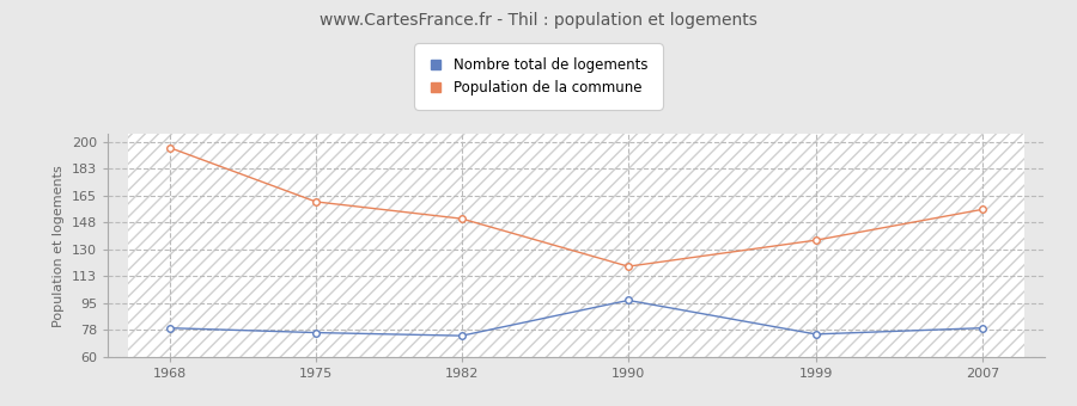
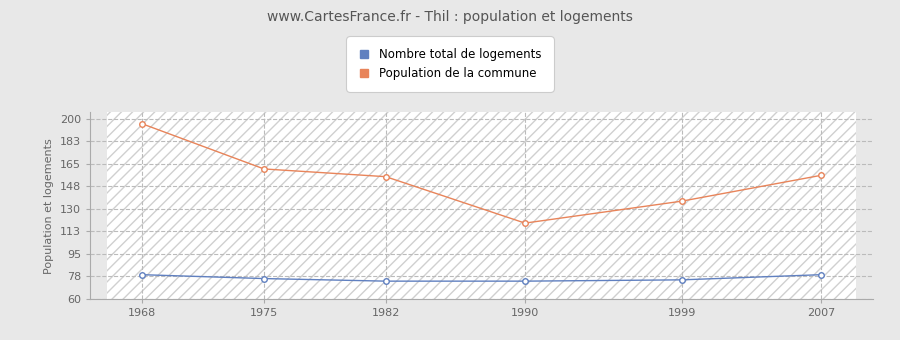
Population de la commune/1982: 150 -> 155
Nombre total de logements/1990: 97 -> 74
